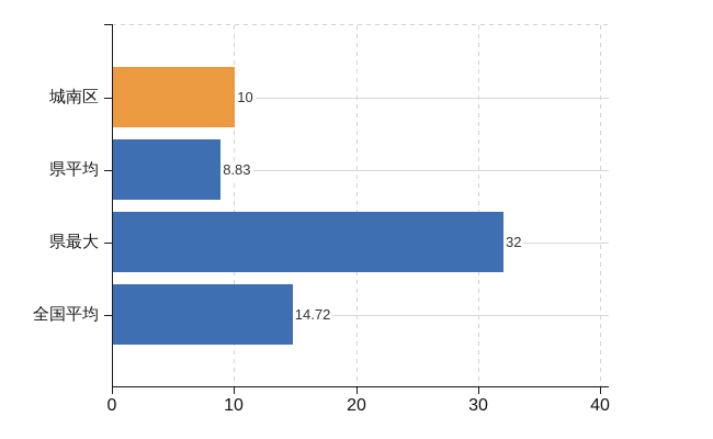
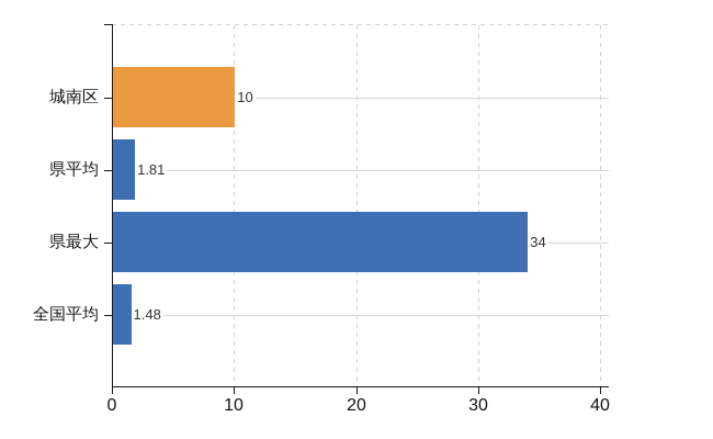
県平均: 8.83 -> 1.81
県最大: 32 -> 34
全国平均: 14.72 -> 1.48
